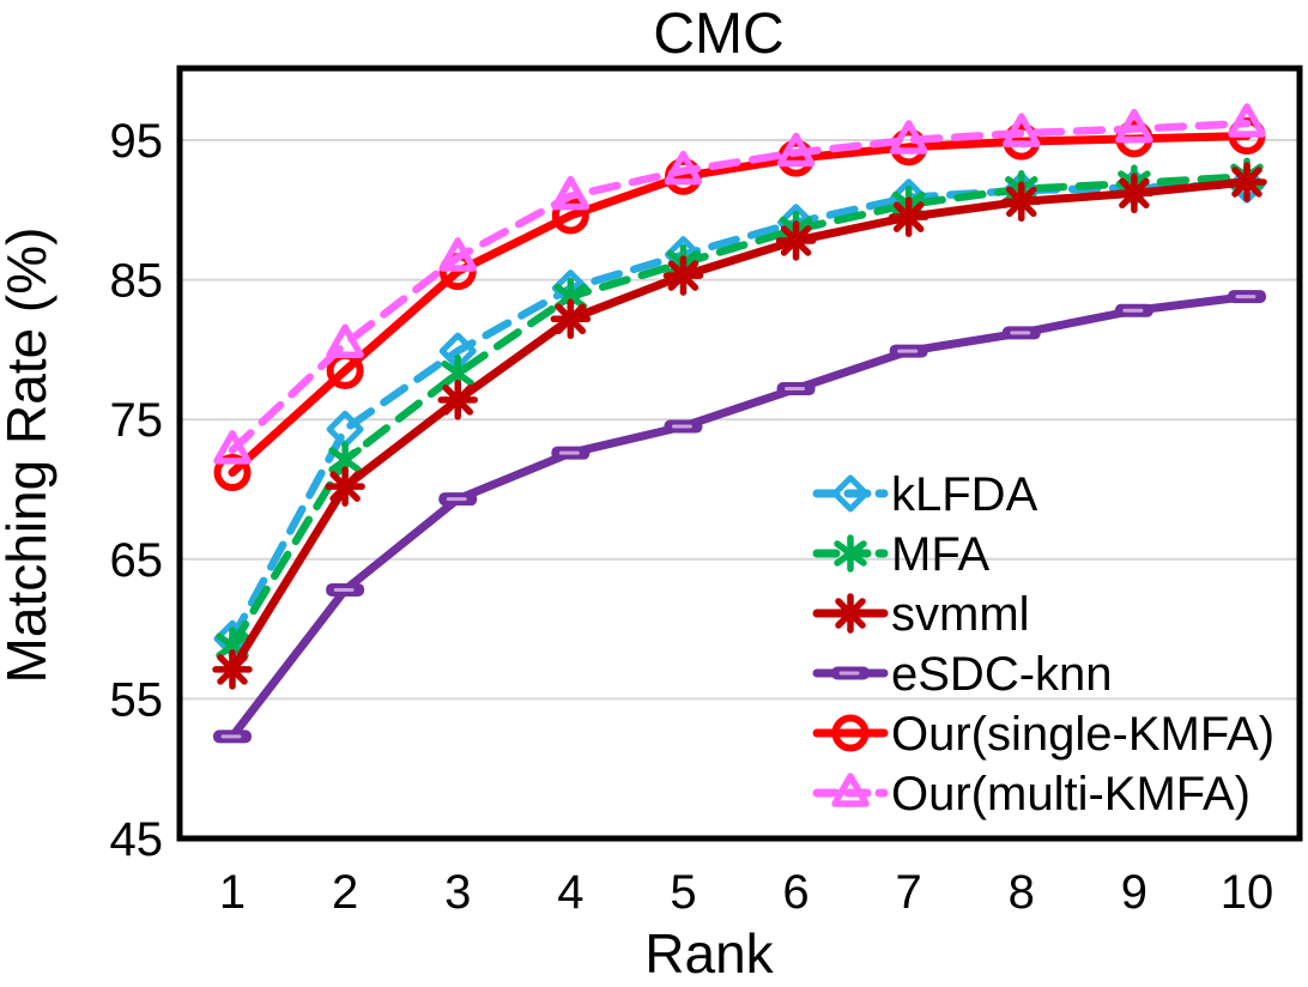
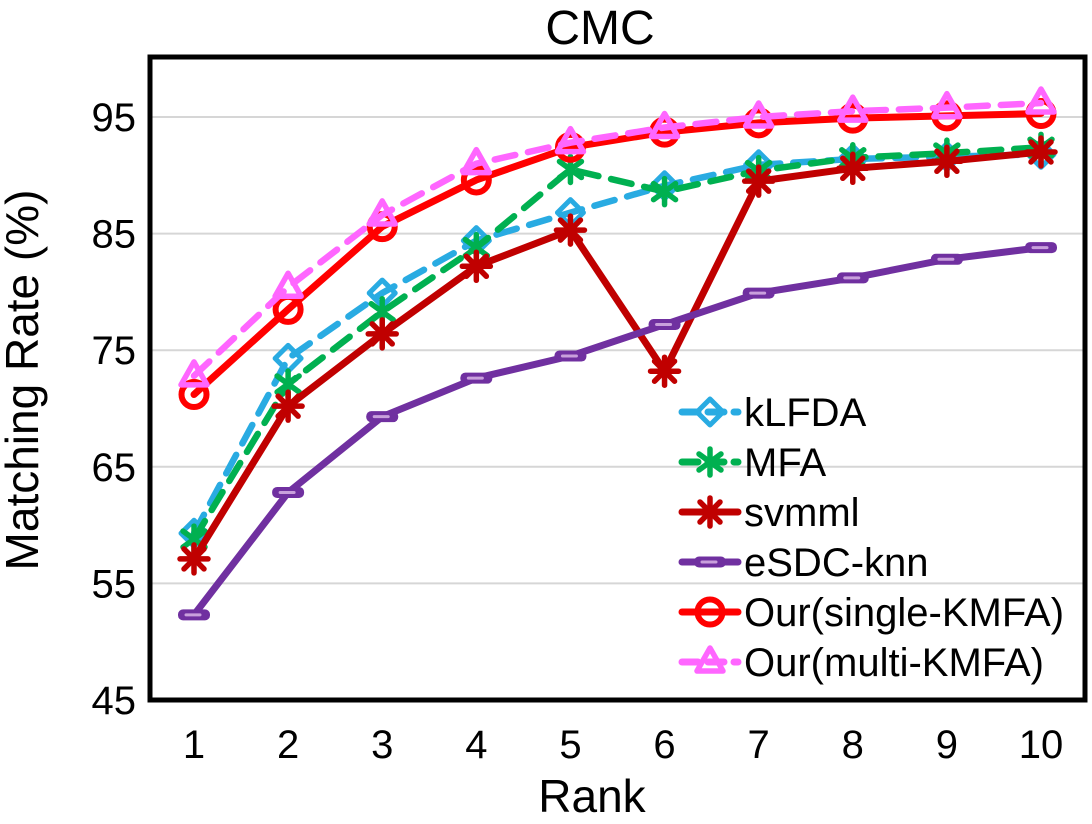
MFA/5: 86.2 -> 90.5
svmml/6: 87.8 -> 73.2
